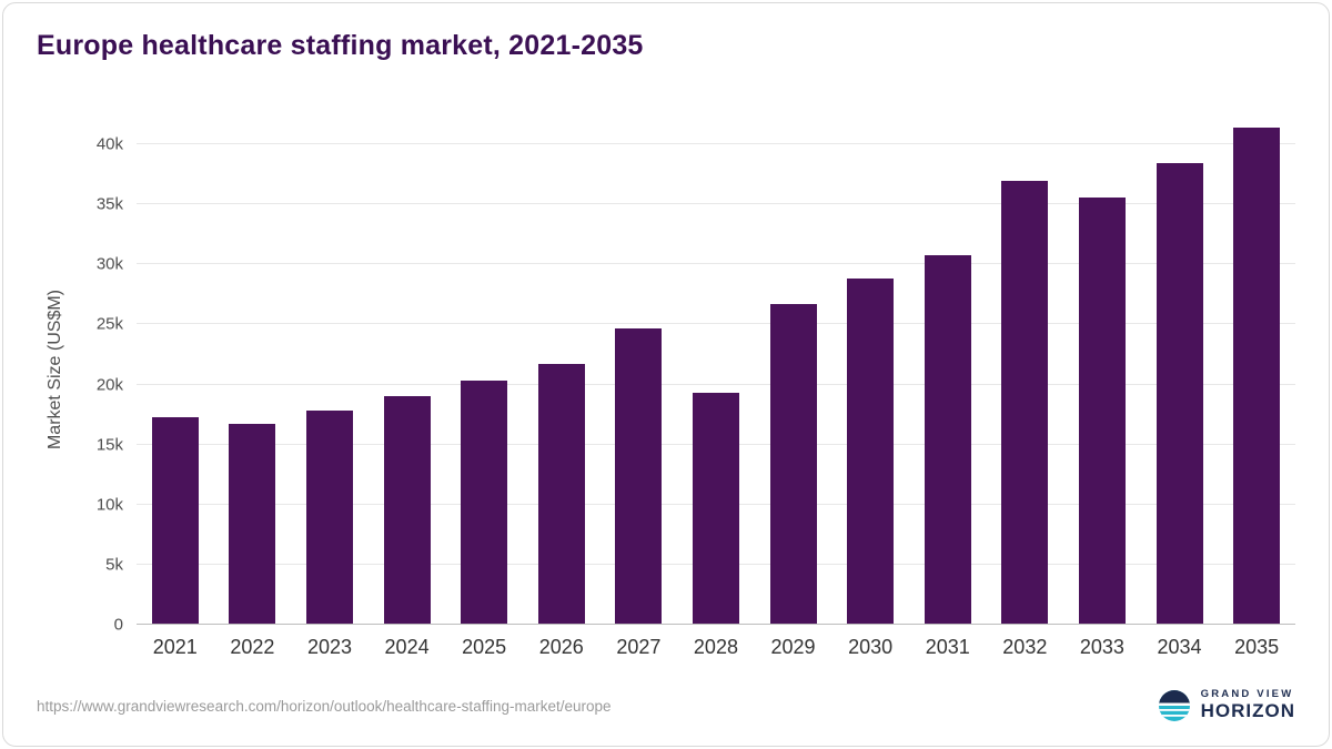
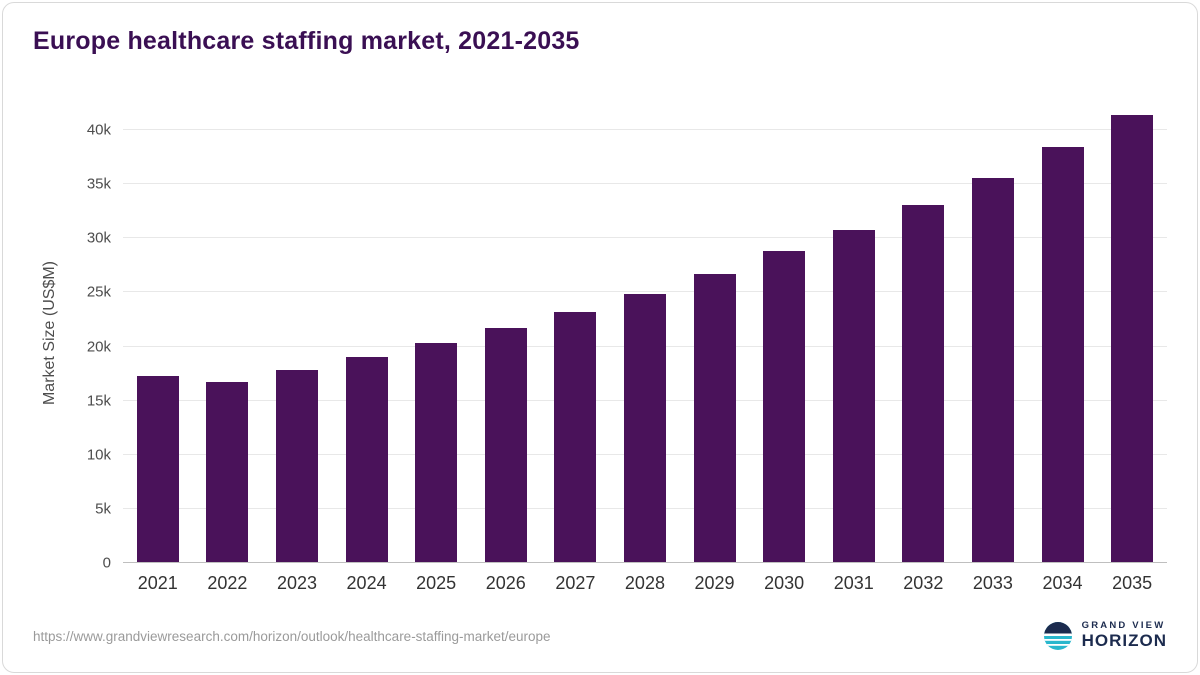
2027: 24.7k -> 23.2k
2028: 19.3k -> 24.9k
2032: 37.0k -> 33.1k
